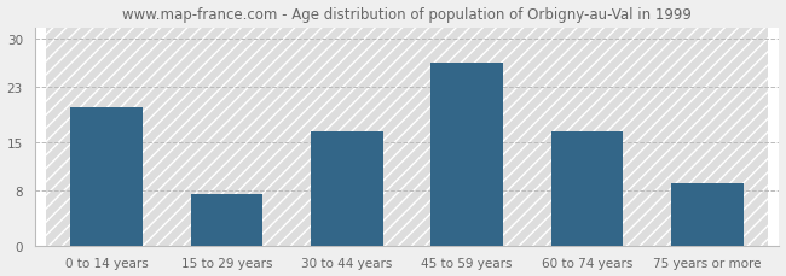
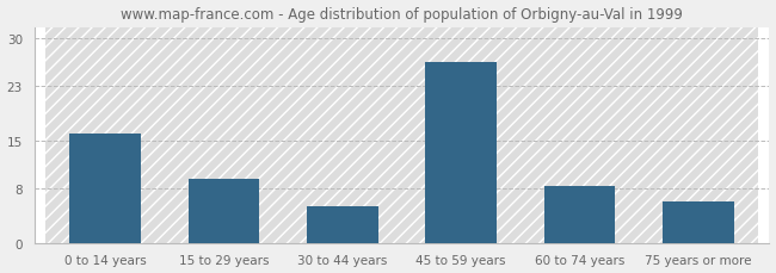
0 to 14 years: 20.0 -> 16.0
15 to 29 years: 7.5 -> 9.4
30 to 44 years: 16.5 -> 5.4
60 to 74 years: 16.5 -> 8.4
75 years or more: 9.0 -> 6.0
